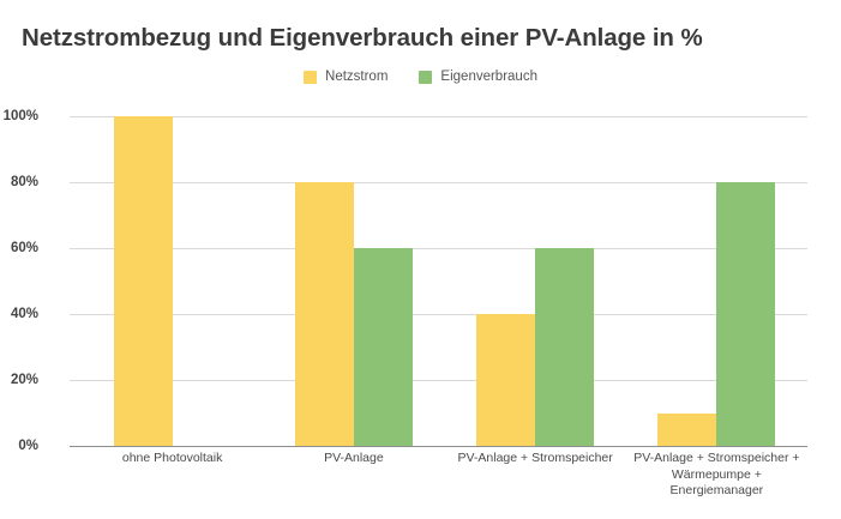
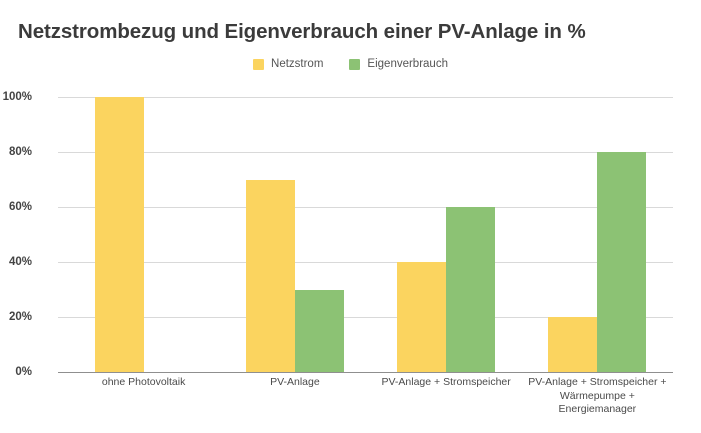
Netzstrom/PV-Anlage: 80% -> 70%
Eigenverbrauch/PV-Anlage: 60% -> 30%
Netzstrom/PV-Anlage + Stromspeicher + Wärmepumpe + Energiemanager: 10% -> 20%
